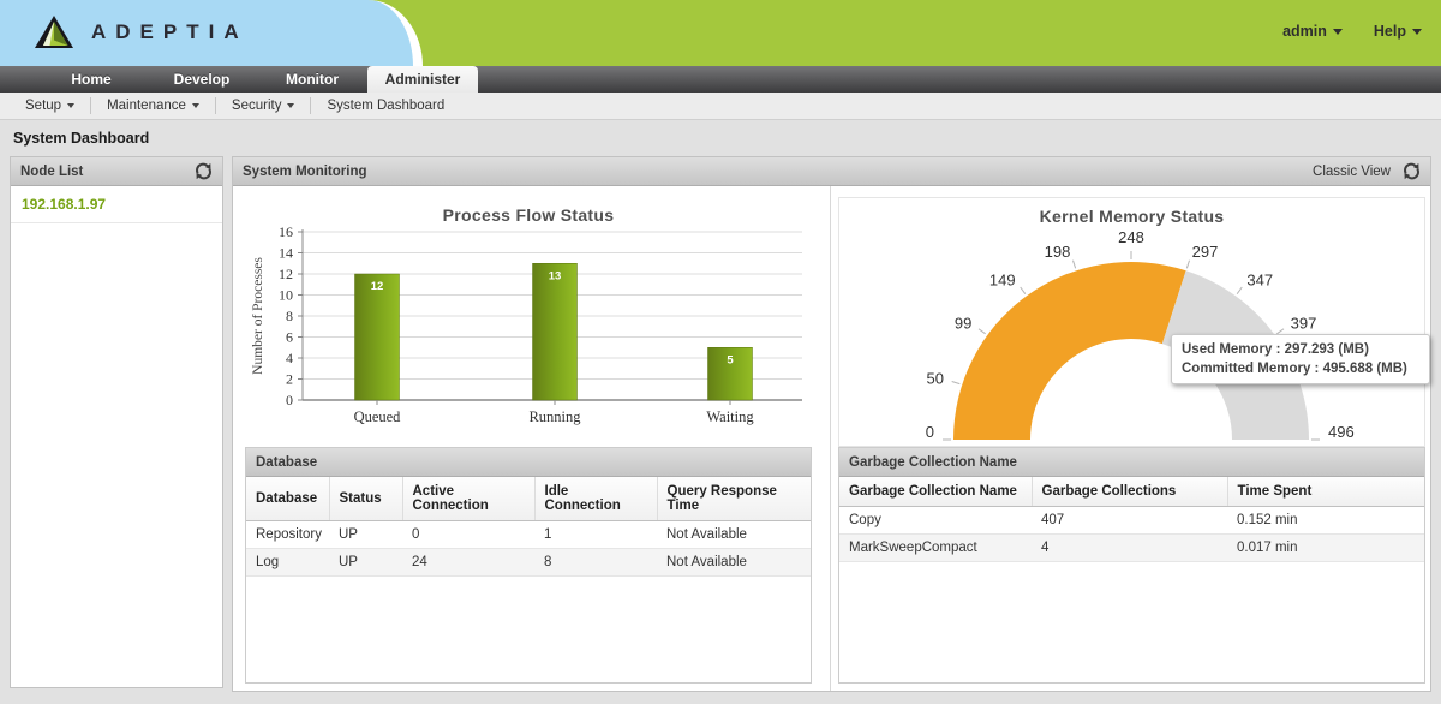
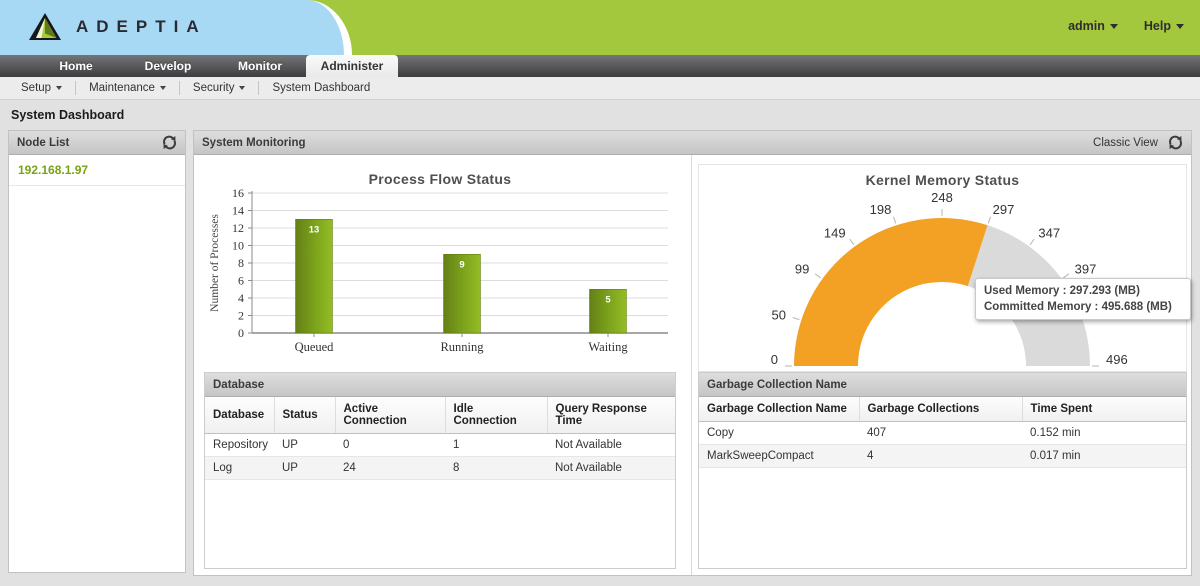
Process Flow Status/Queued: 12 -> 13
Process Flow Status/Running: 13 -> 9
